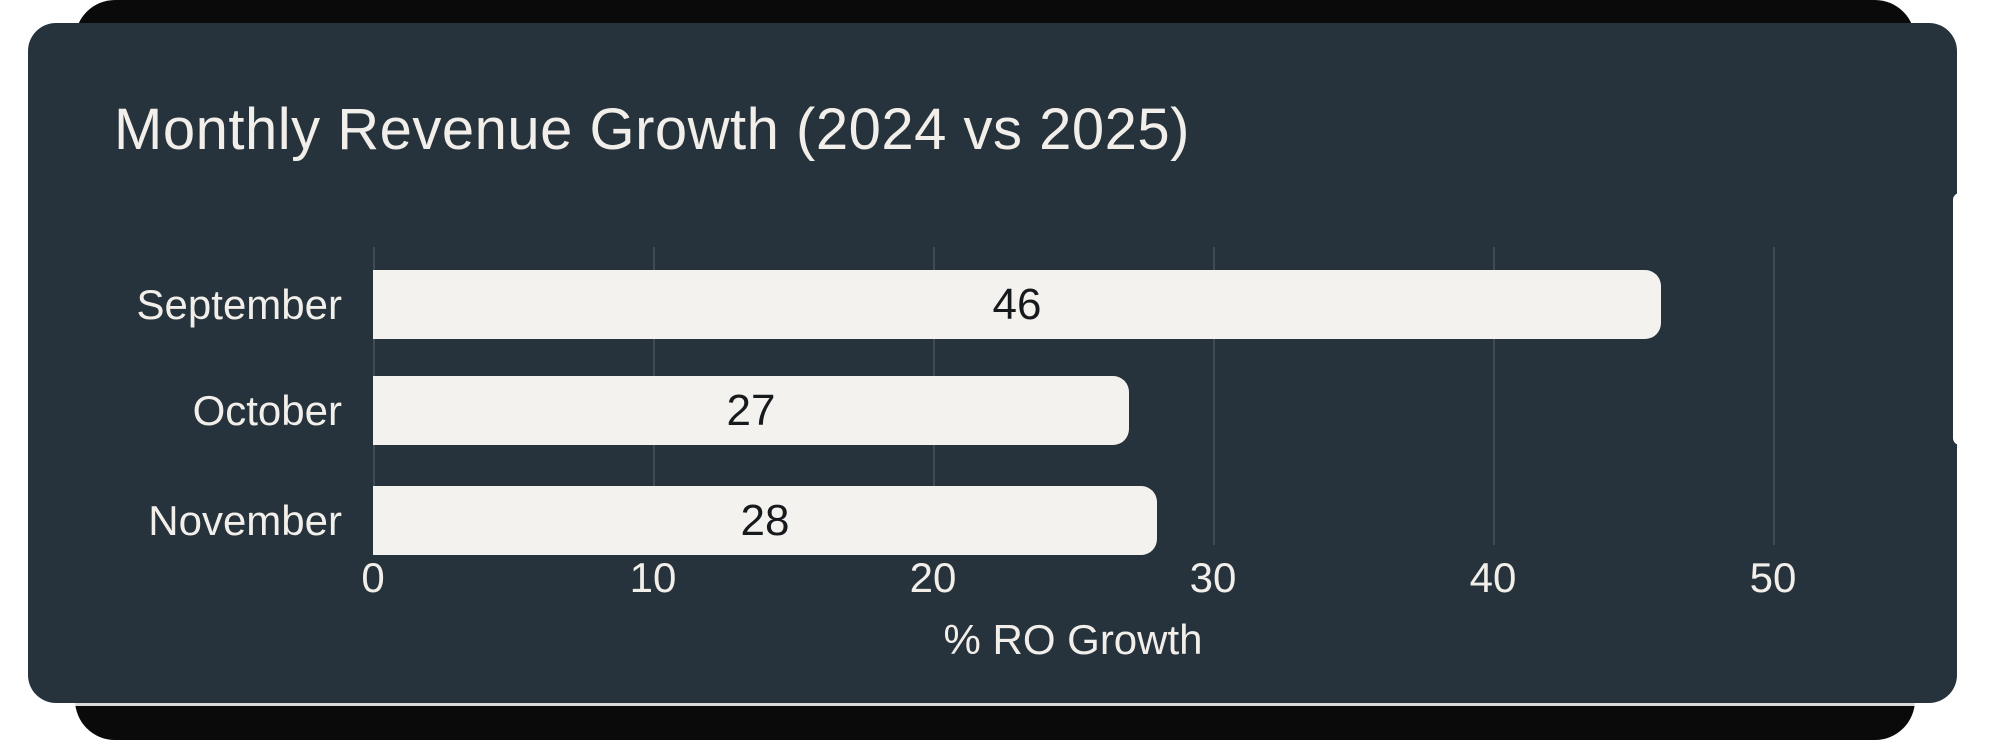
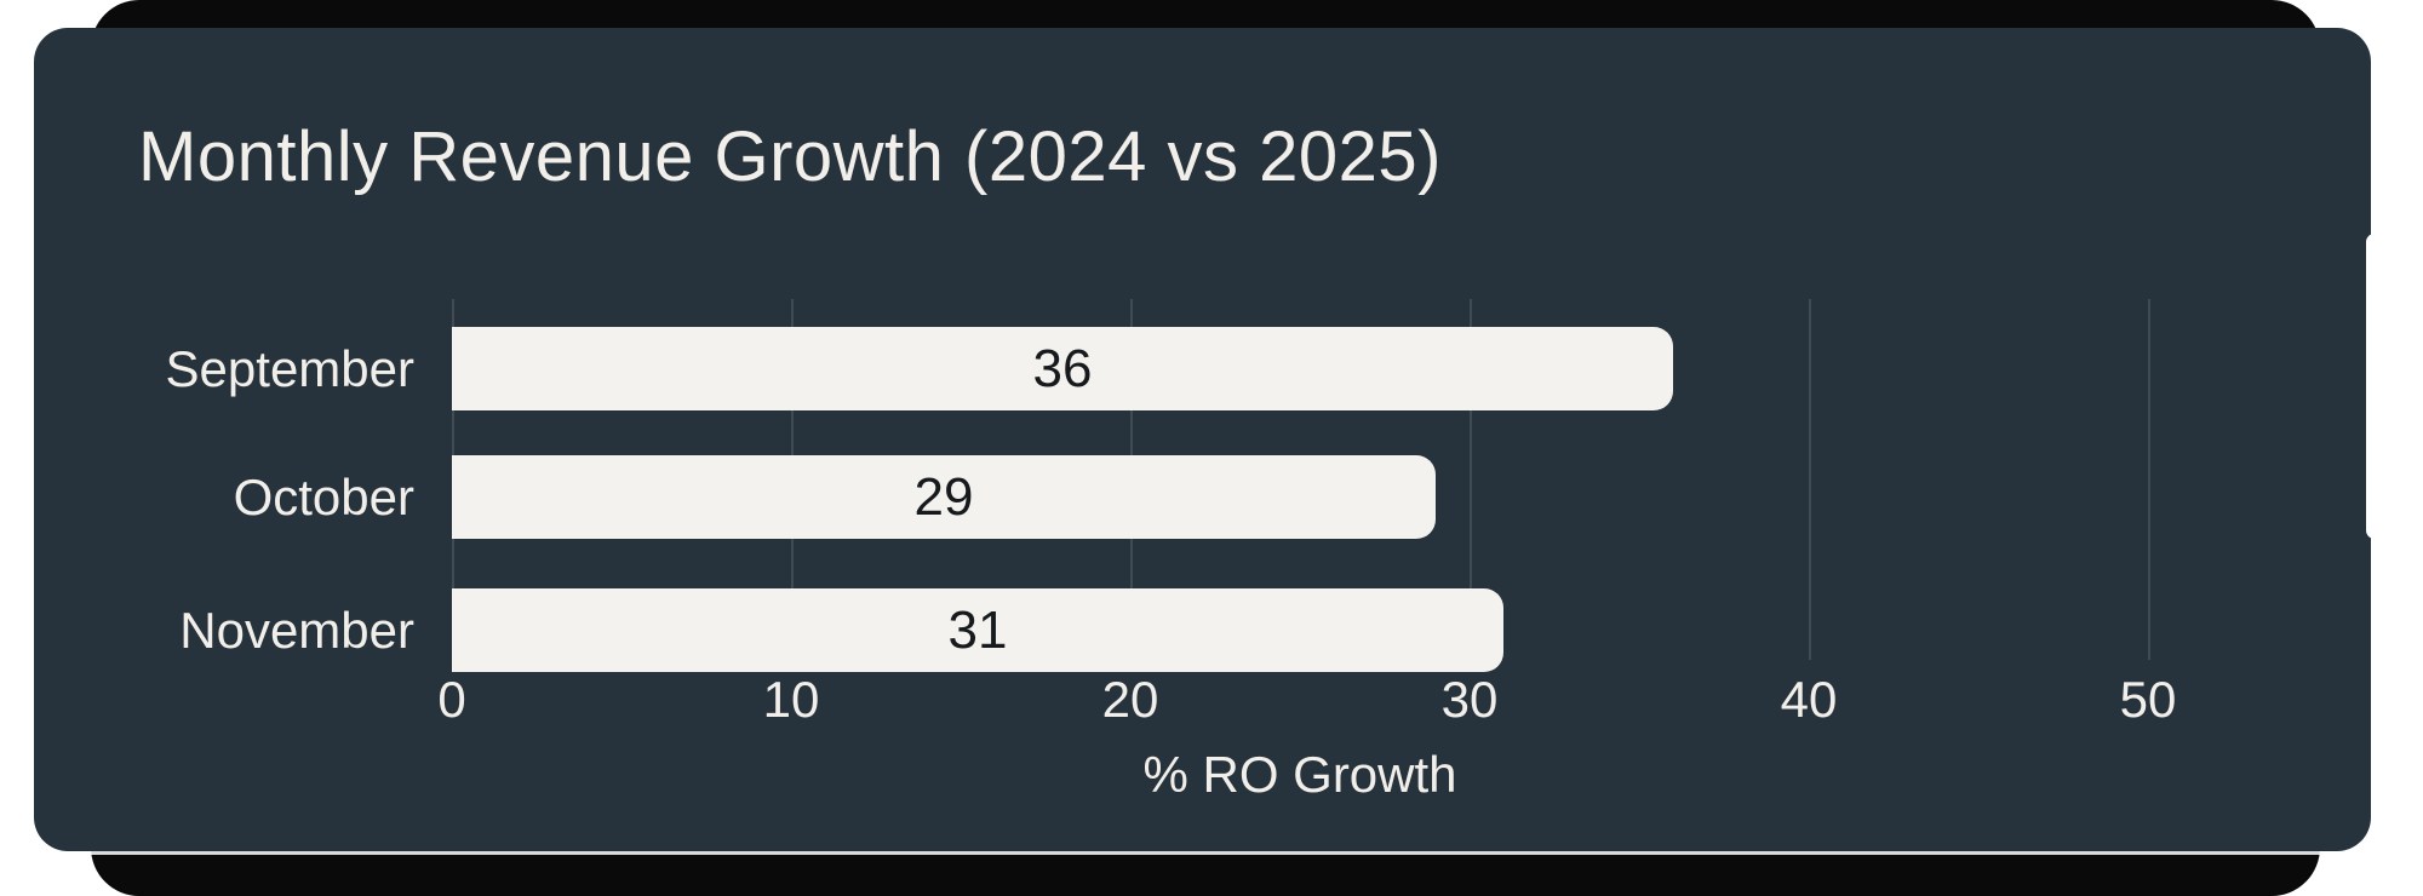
September: 46 -> 36
October: 27 -> 29
November: 28 -> 31
